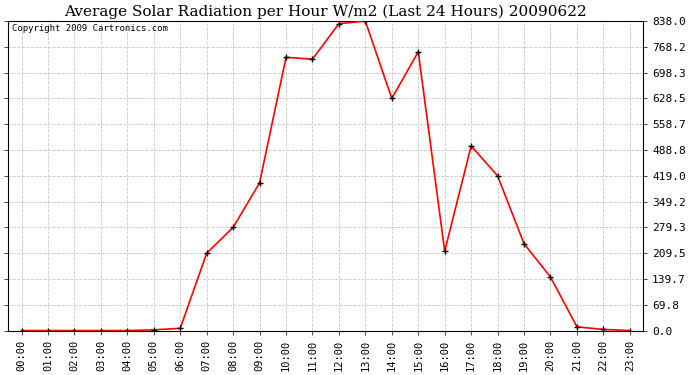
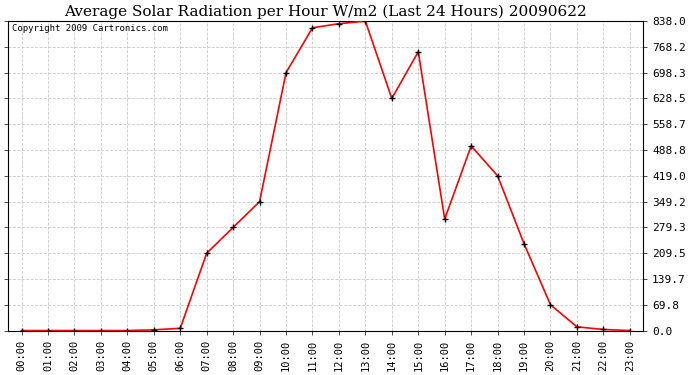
09:00: 400 -> 349
10:00: 740 -> 698
11:00: 735 -> 820
16:00: 215 -> 302
20:00: 145 -> 70
